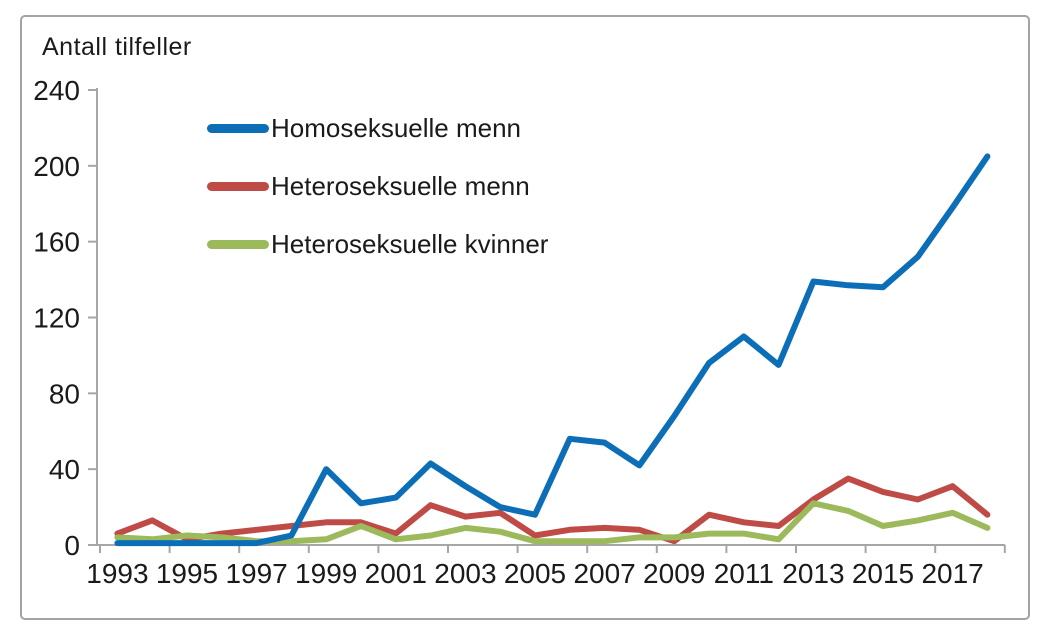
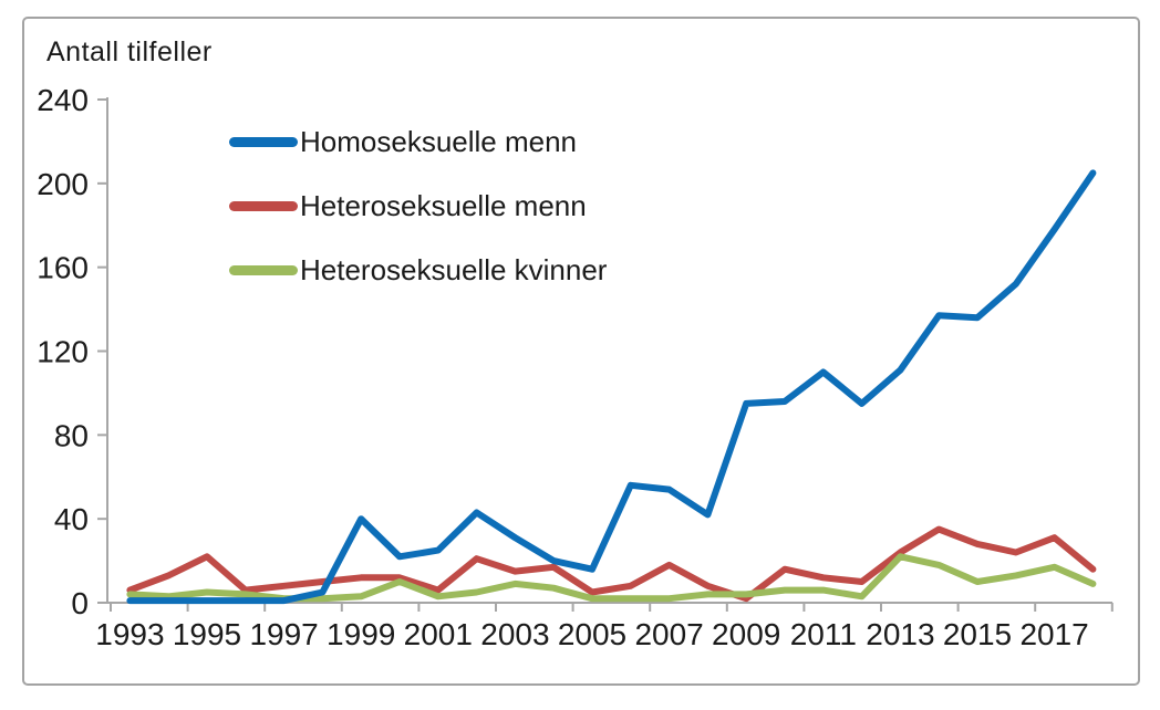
Heteroseksuelle menn/1995: 3 -> 22
Heteroseksuelle menn/2007: 9 -> 18
Homoseksuelle menn/2009: 68 -> 95
Homoseksuelle menn/2013: 139 -> 111
